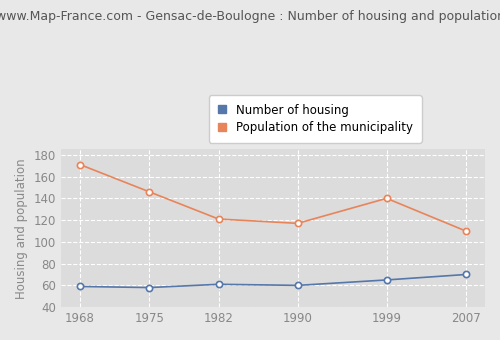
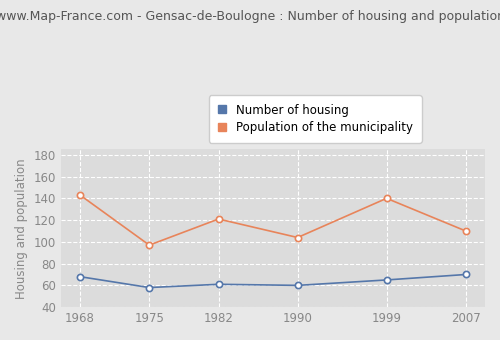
Number of housing/1968: 59 -> 68
Population of the municipality/1968: 171 -> 143
Population of the municipality/1975: 146 -> 97
Population of the municipality/1990: 117 -> 104
